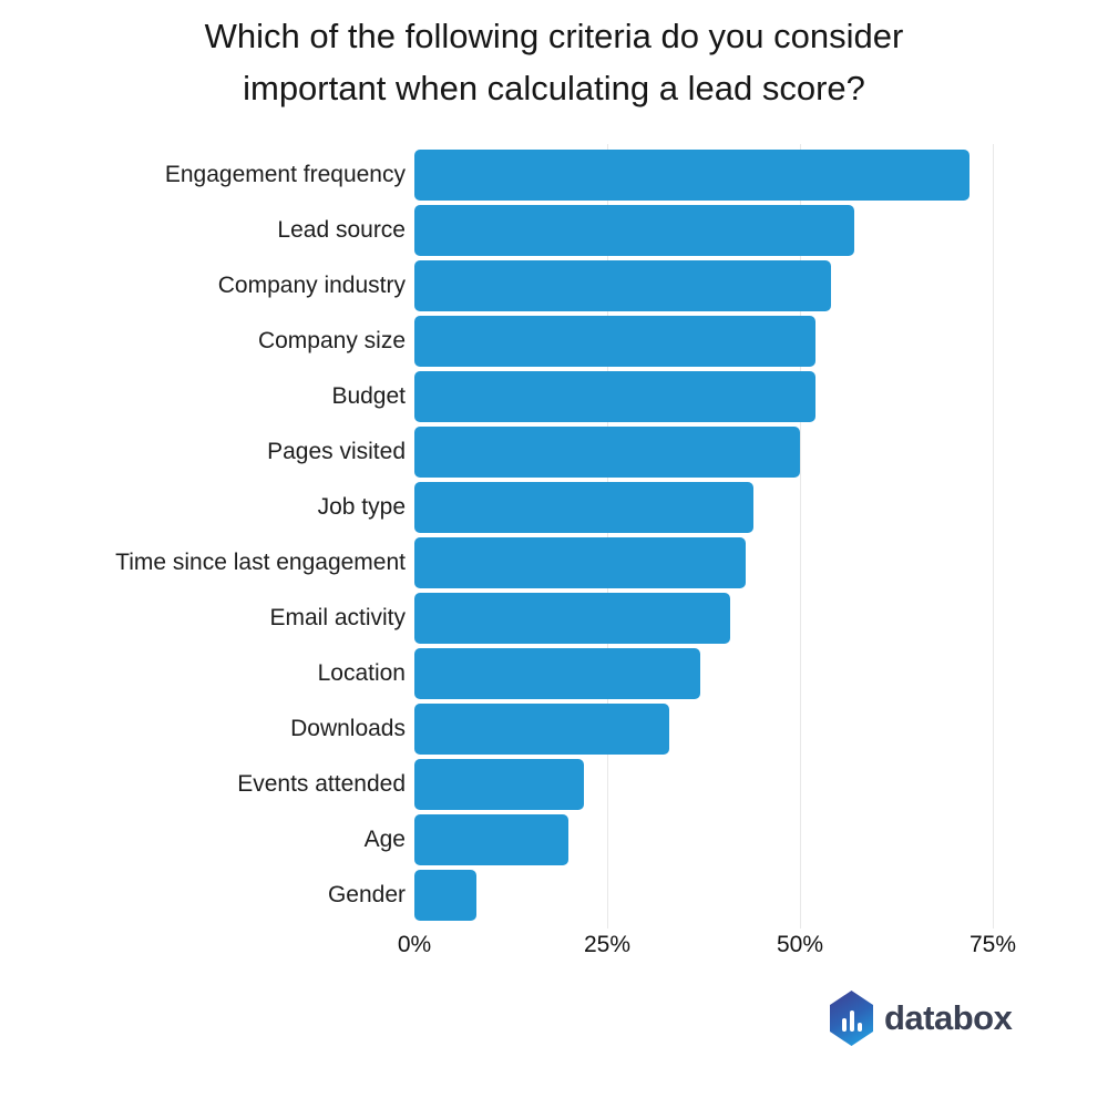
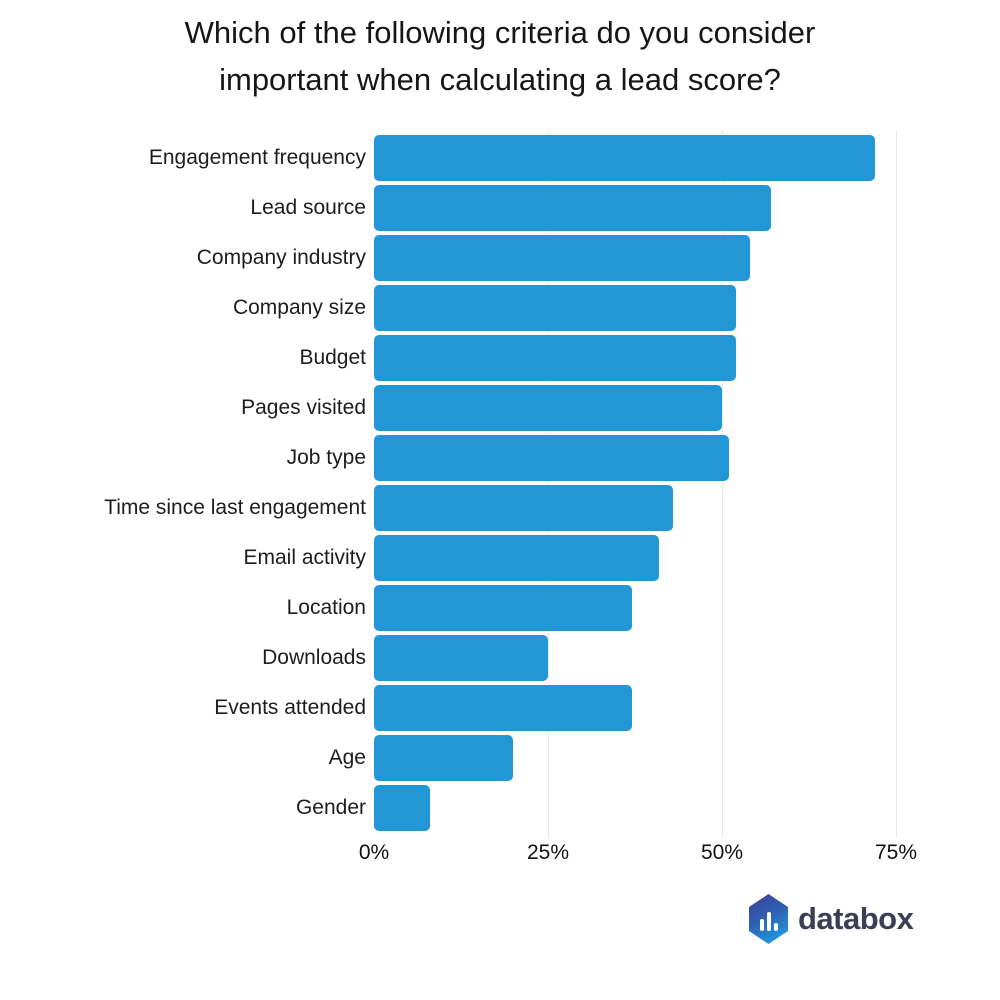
Job type: 44% -> 51%
Downloads: 33% -> 25%
Events attended: 22% -> 37%
